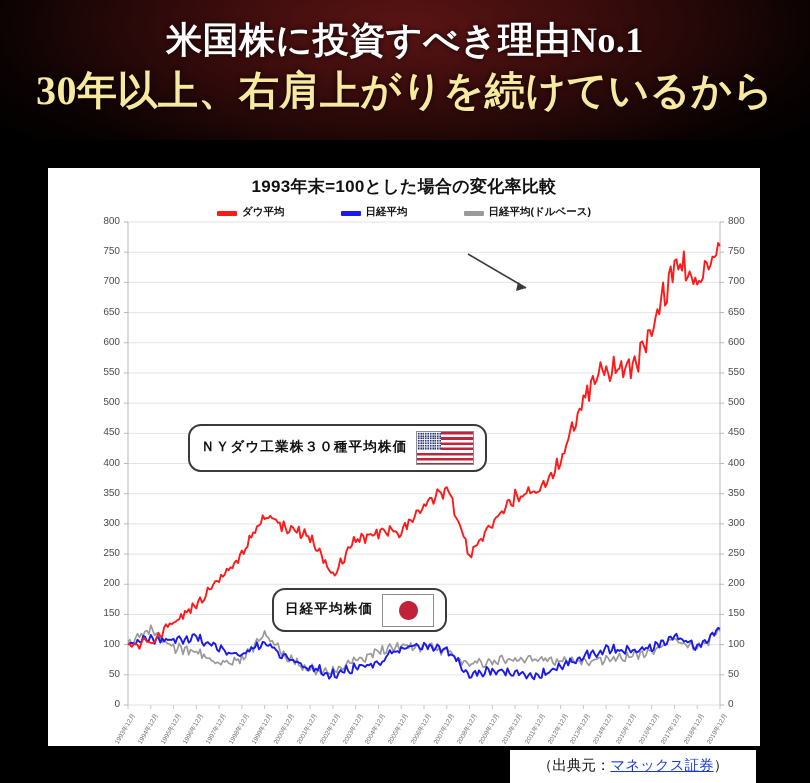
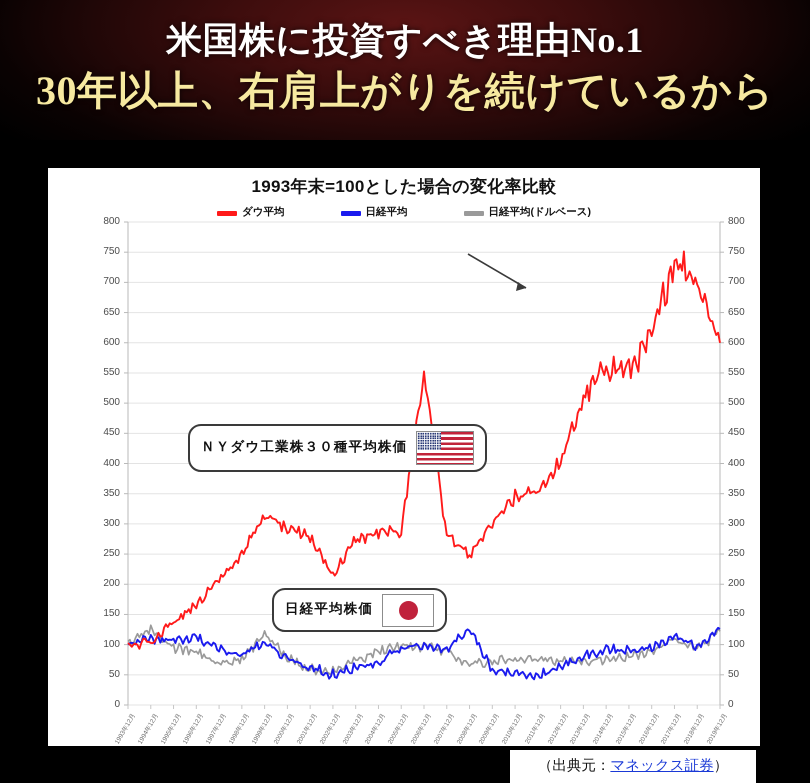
ダウ平均/2006年12月: 330 -> 550
ダウ平均/2007年12月: 360 -> 280
日経平均/2008年12月: 50 -> 130
ダウ平均/2019年12月: 760 -> 600
